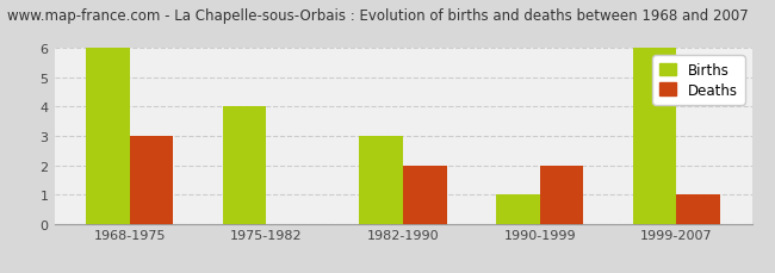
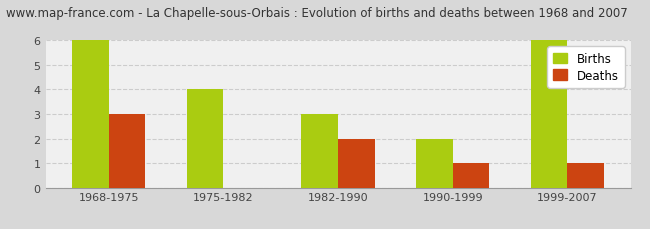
Births/1990-1999: 1 -> 2
Deaths/1990-1999: 2 -> 1
